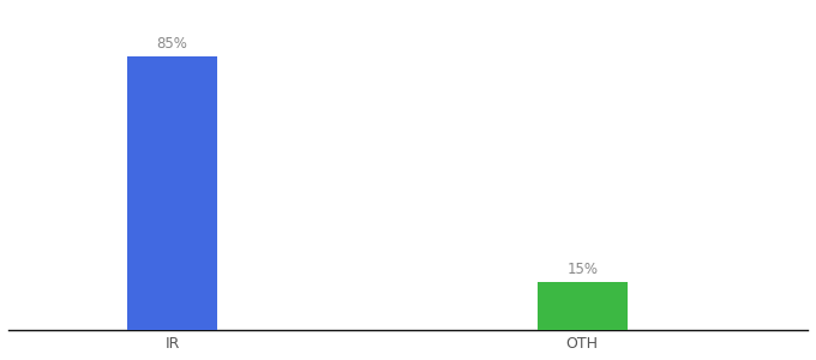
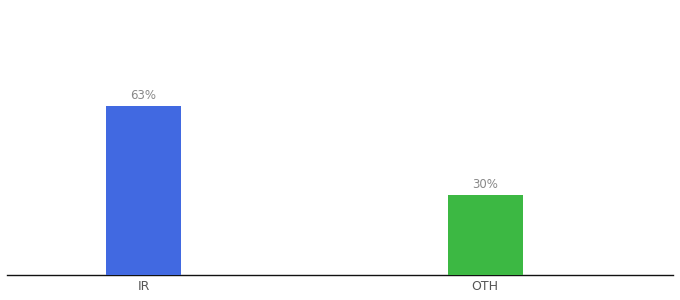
IR: 85% -> 63%
OTH: 15% -> 30%
